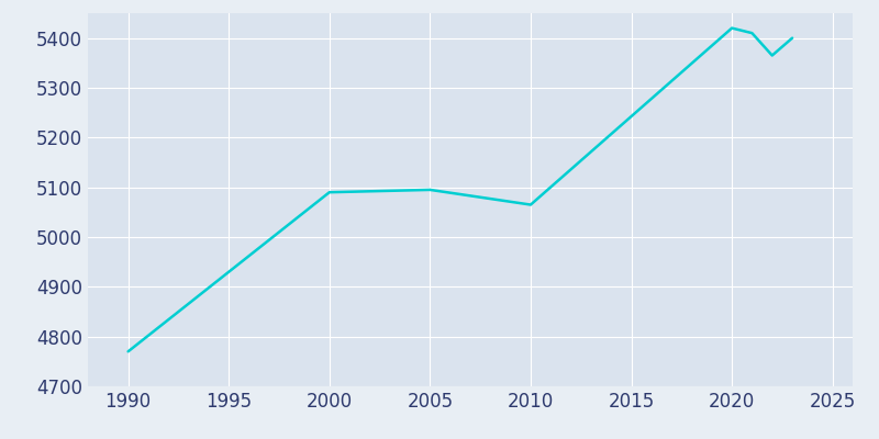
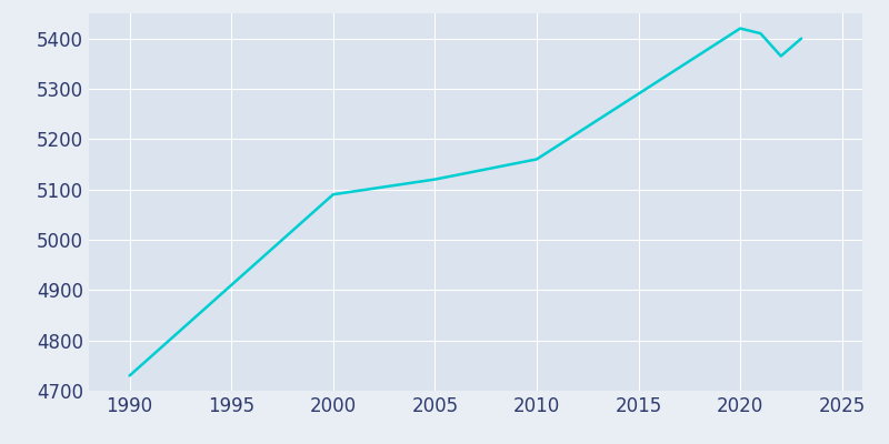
1990: 4770 -> 4730
2005: 5095 -> 5120
2010: 5065 -> 5160
